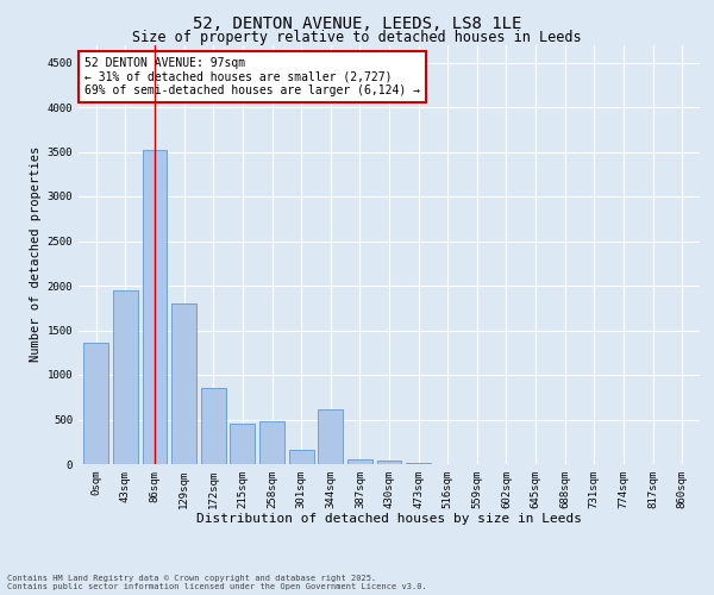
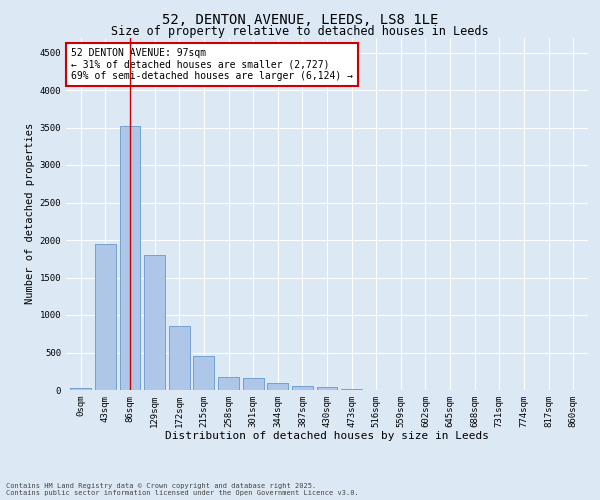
0sqm: 1360 -> 20
258sqm: 480 -> 180
344sqm: 620 -> 90
